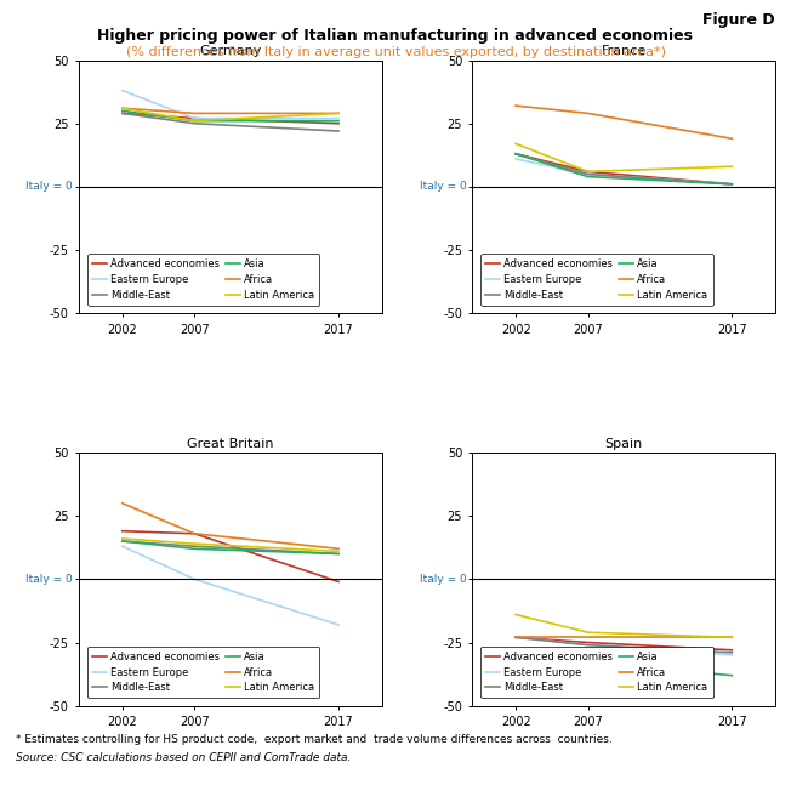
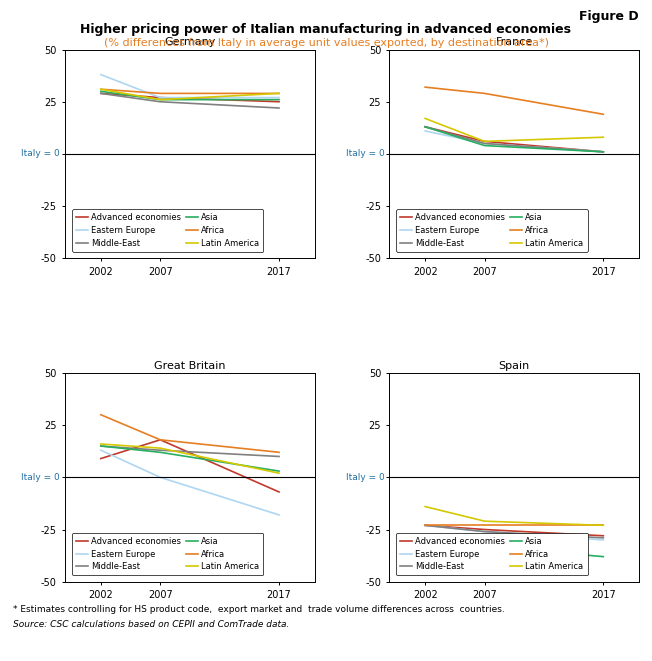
Great Britain/Advanced economies/2002: 19 -> 9
Great Britain/Advanced economies/2017: -1 -> -7
Great Britain/Asia/2017: 10 -> 3
Great Britain/Latin America/2017: 11 -> 2
